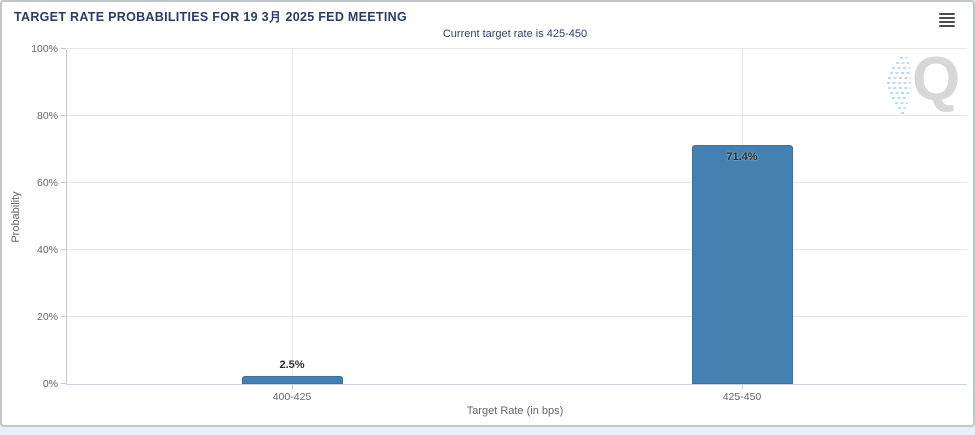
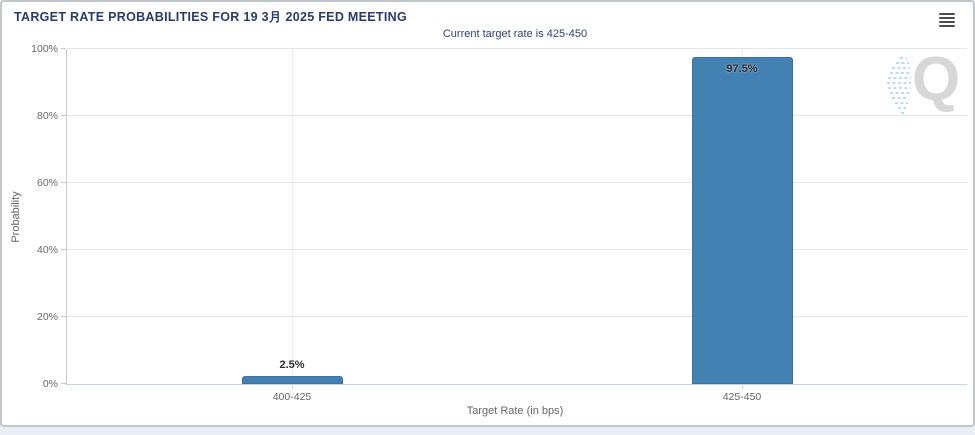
425-450: 71.4% -> 97.5%
